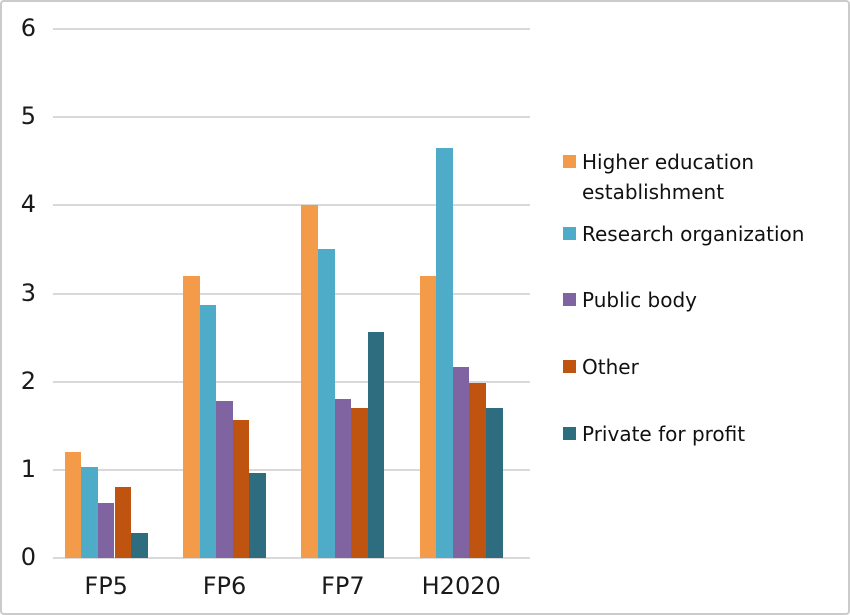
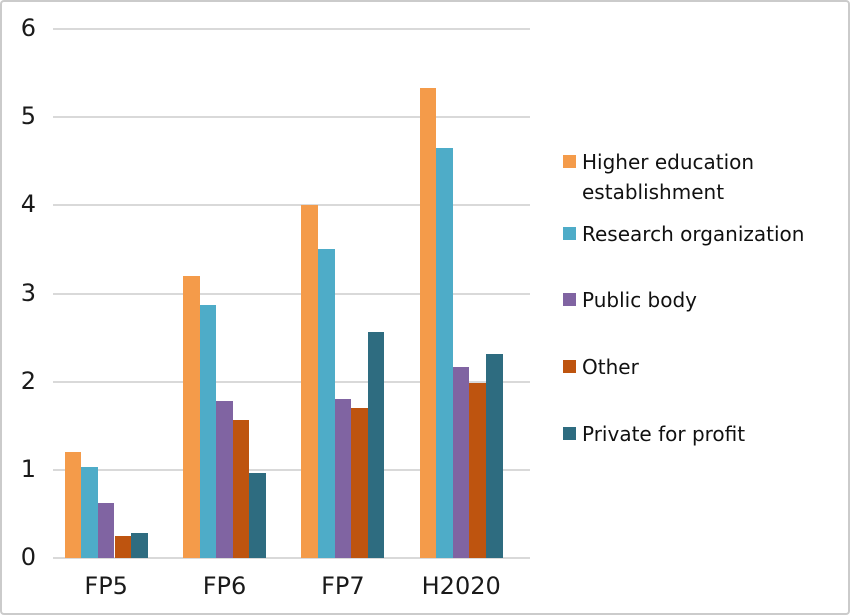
Other/FP5: 0.8 -> 0.2
Higher education establishment/H2020: 3.2 -> 5.3
Private for profit/H2020: 1.7 -> 2.3
